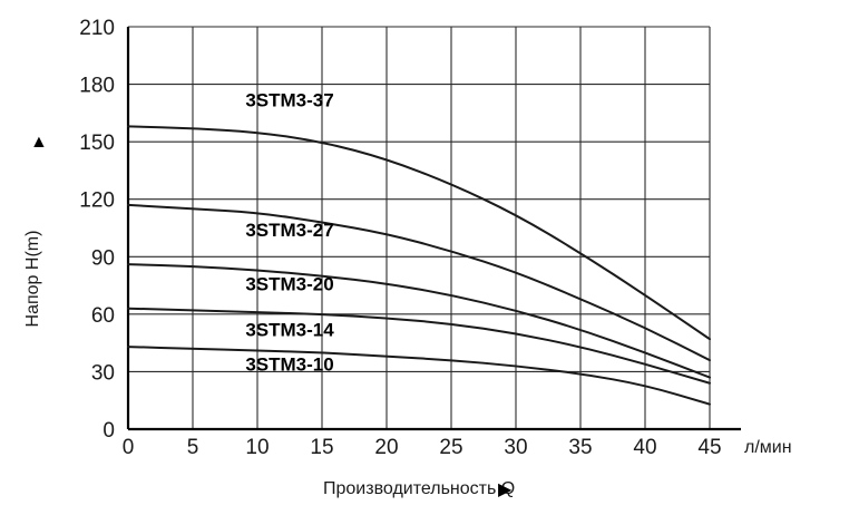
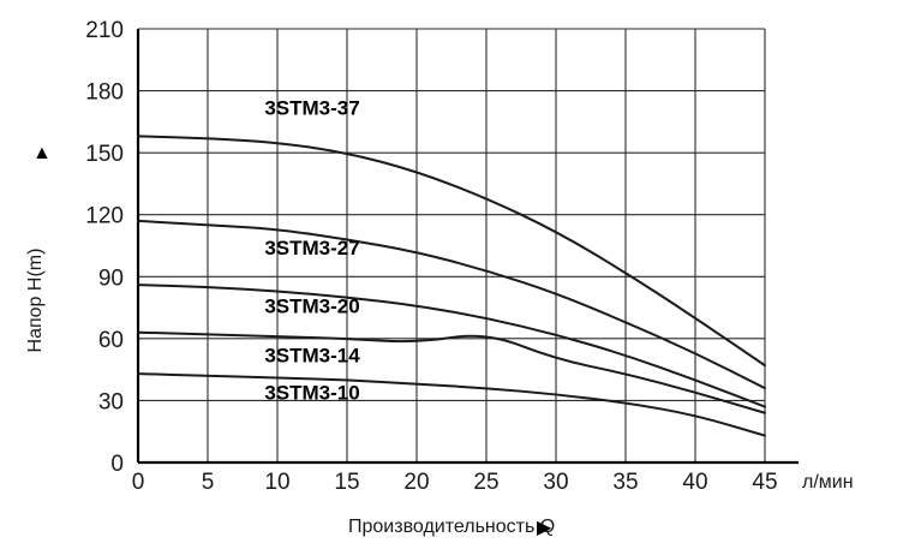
3STM3-14/25: 55 -> 63
